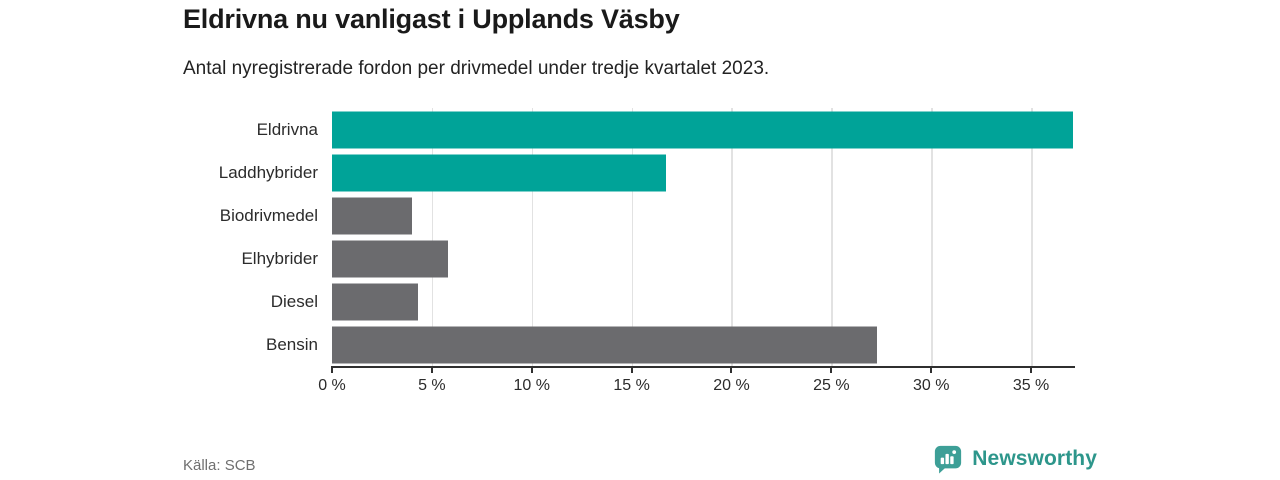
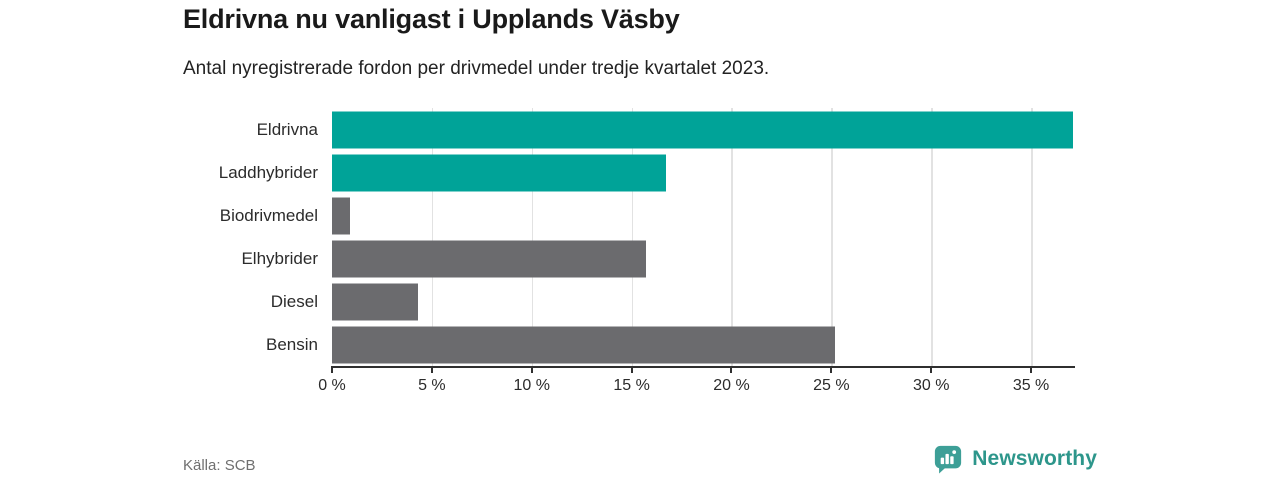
Biodrivmedel: 4.0% -> 0.9%
Elhybrider: 5.8% -> 15.7%
Bensin: 27.3% -> 25.2%
